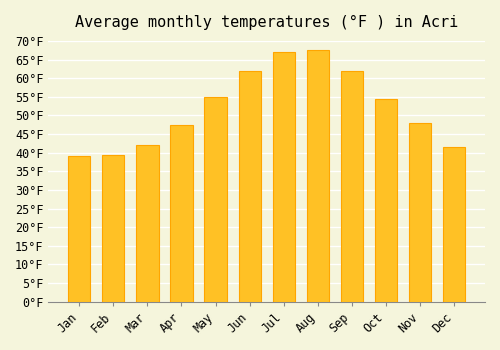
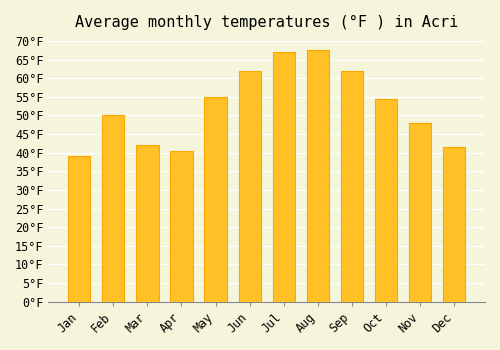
Feb: 39.5°F -> 50.0°F
Apr: 47.5°F -> 40.5°F
